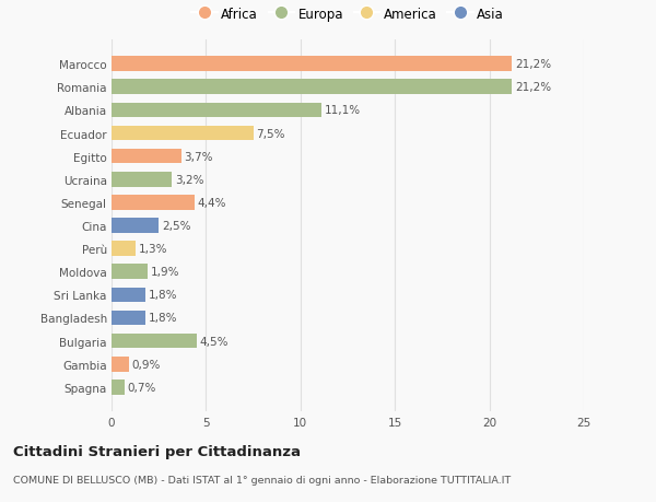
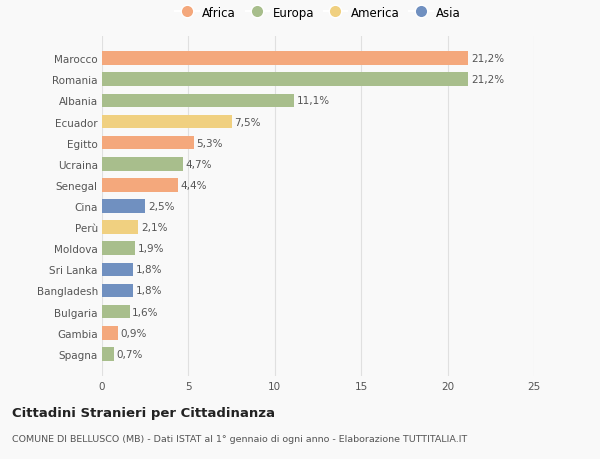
Egitto: 3,7% -> 5,3%
Ucraina: 3,2% -> 4,7%
Perù: 1,3% -> 2,1%
Bulgaria: 4,5% -> 1,6%
